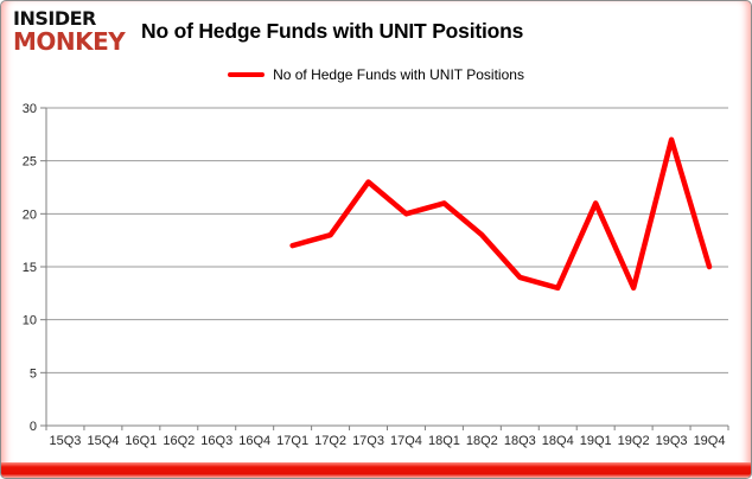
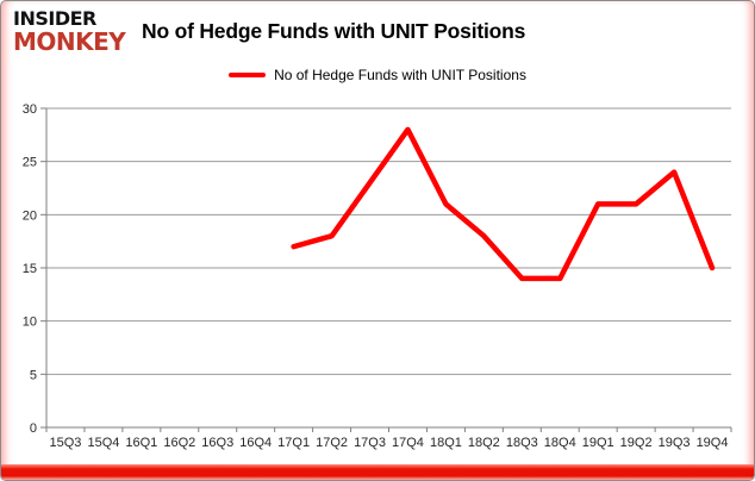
17Q4: 20 -> 28
18Q4: 13 -> 14
19Q2: 13 -> 21
19Q3: 27 -> 24
